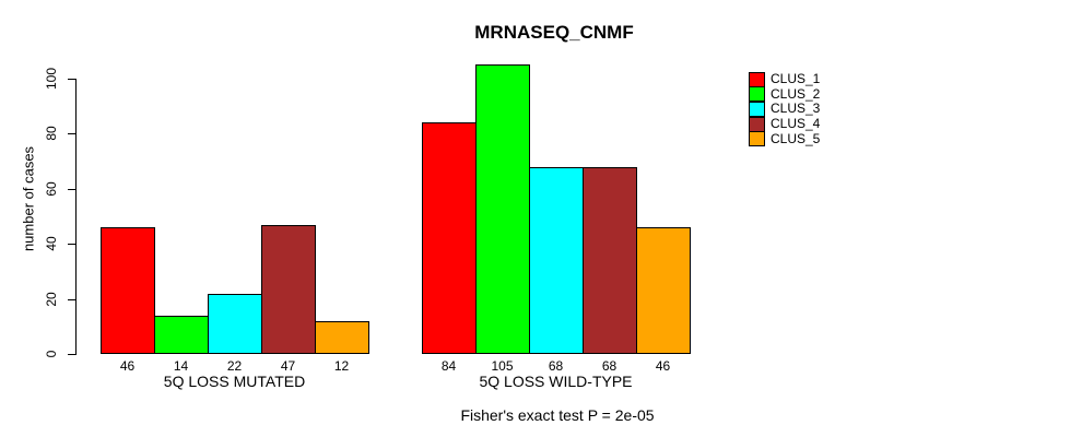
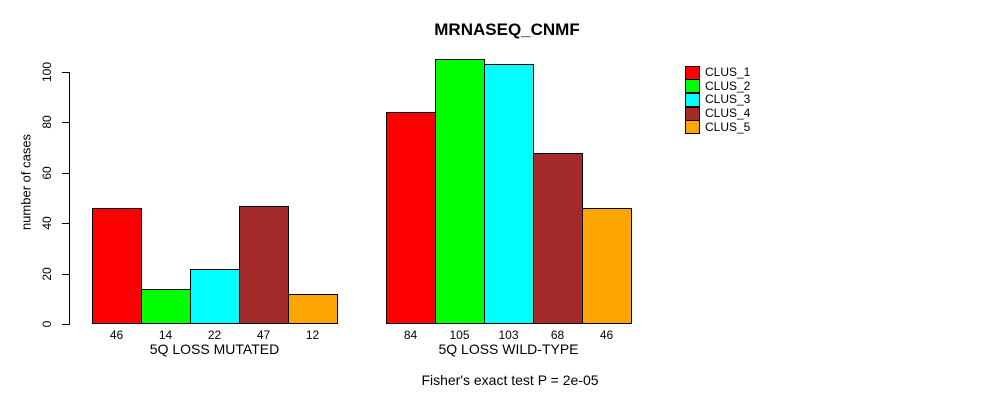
CLUS_3/5Q LOSS WILD-TYPE: 68 -> 103
